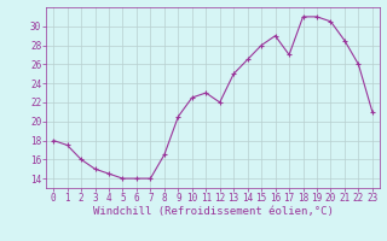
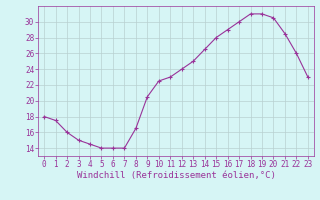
12: 22.0 -> 24.0
17: 27.0 -> 30.0
23: 21.0 -> 23.0
